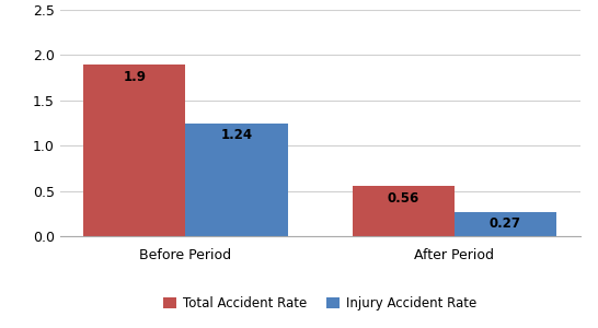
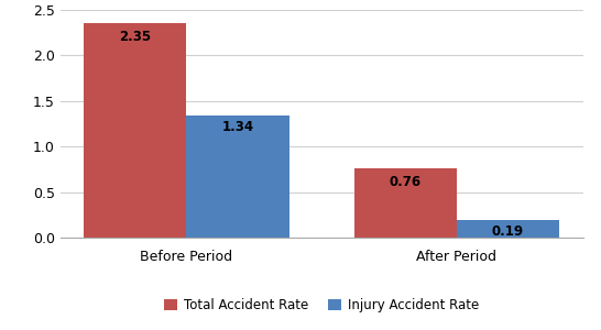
Total Accident Rate/Before Period: 1.9 -> 2.35
Injury Accident Rate/Before Period: 1.24 -> 1.34
Total Accident Rate/After Period: 0.56 -> 0.76
Injury Accident Rate/After Period: 0.27 -> 0.19
